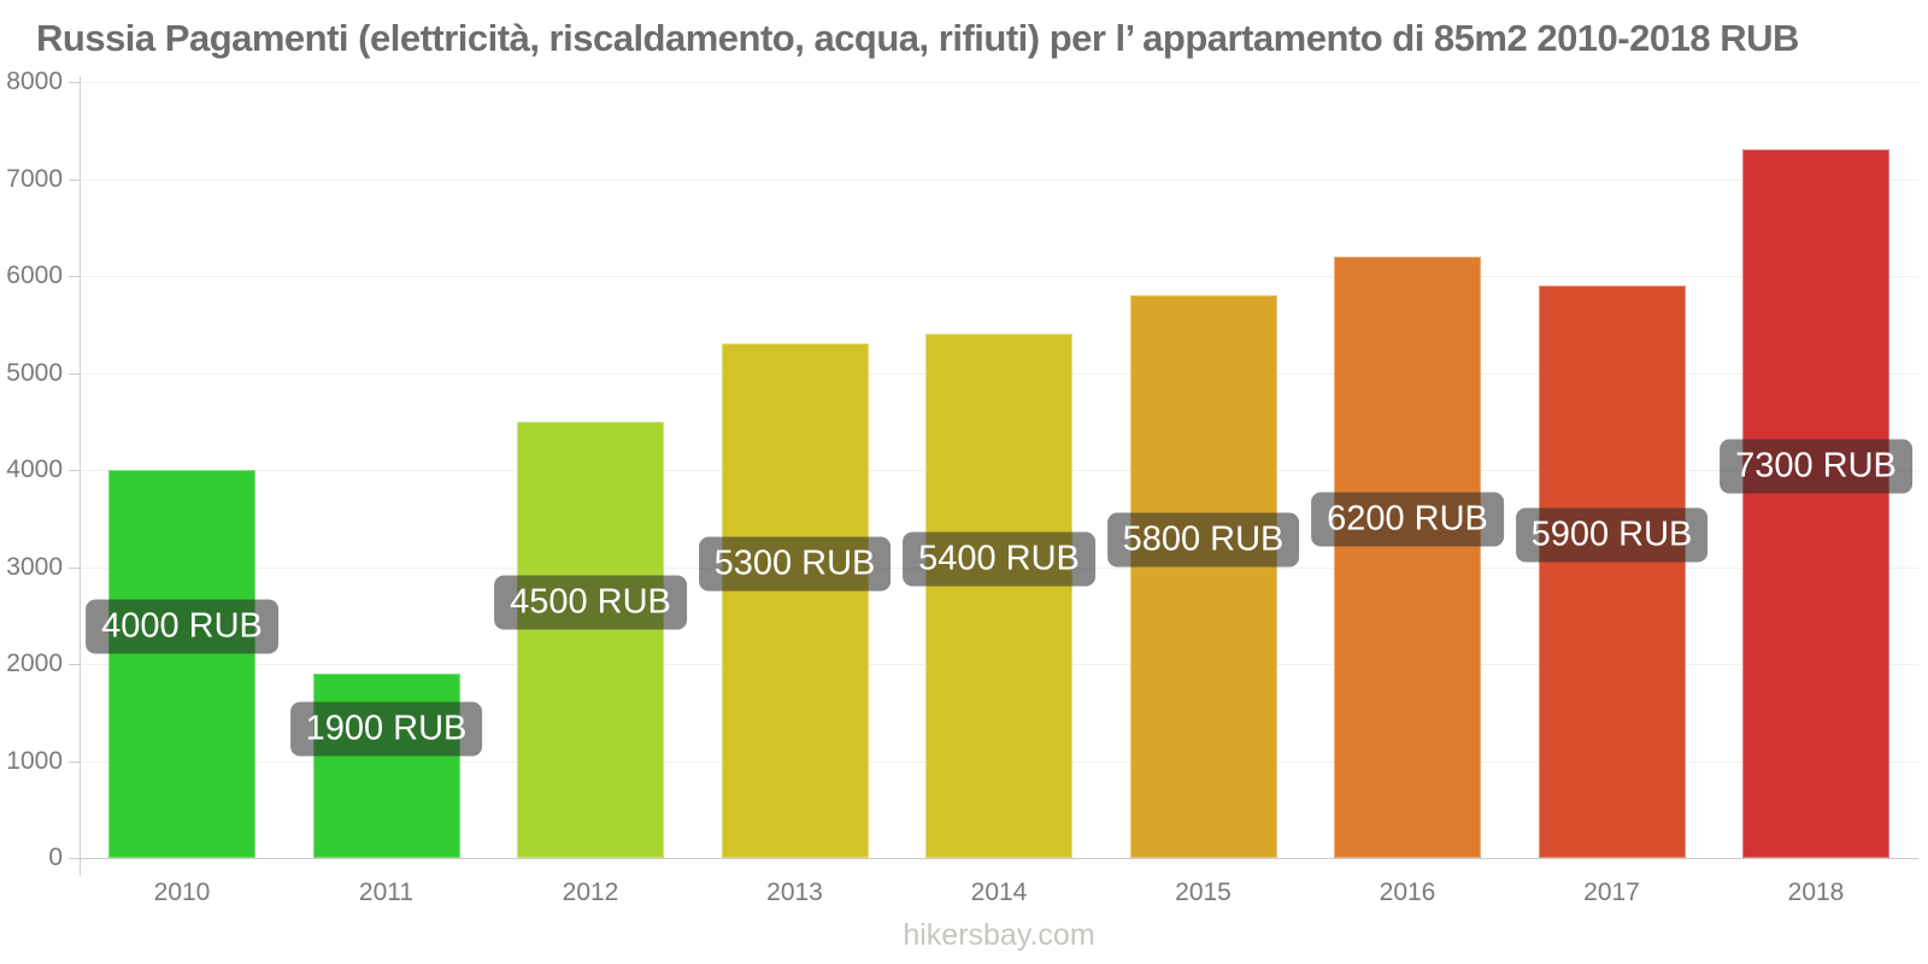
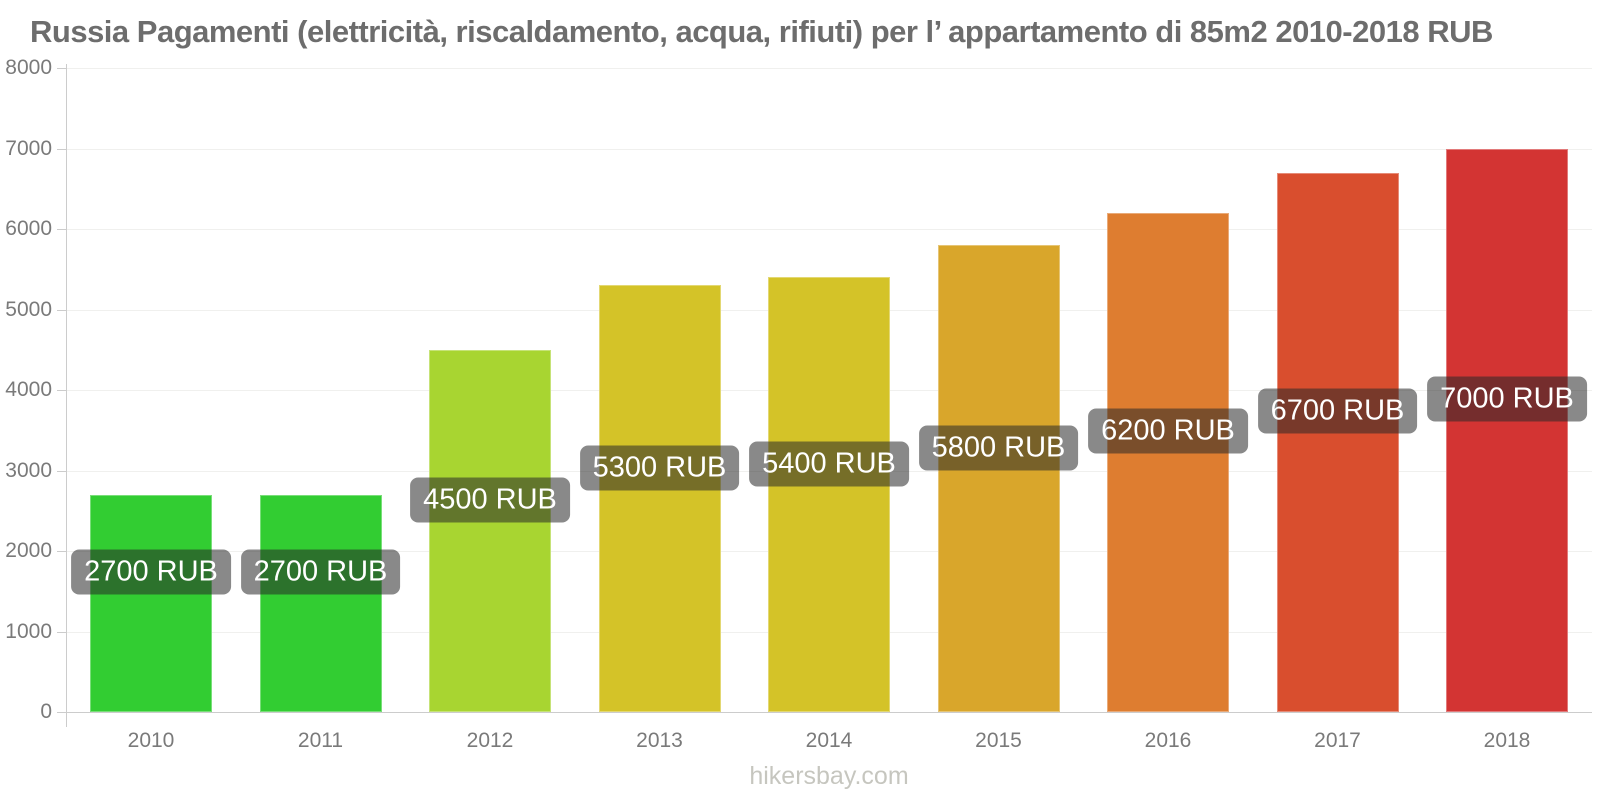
2010: 4000 -> 2700
2011: 1900 -> 2700
2017: 5900 -> 6700
2018: 7300 -> 7000
